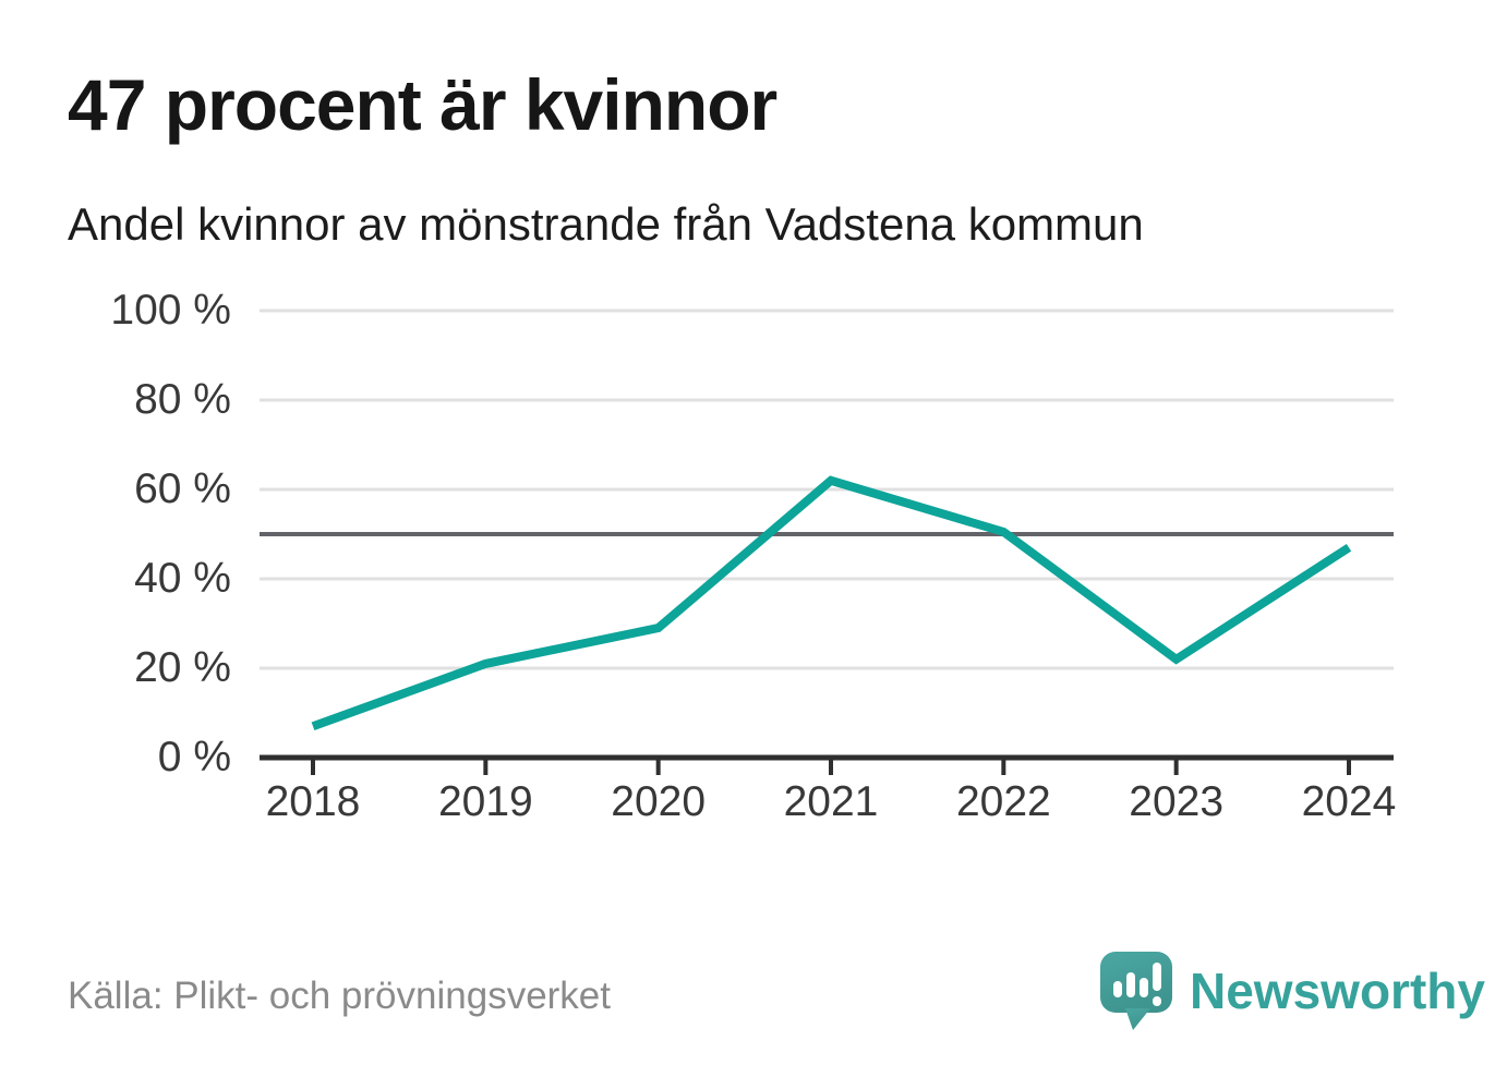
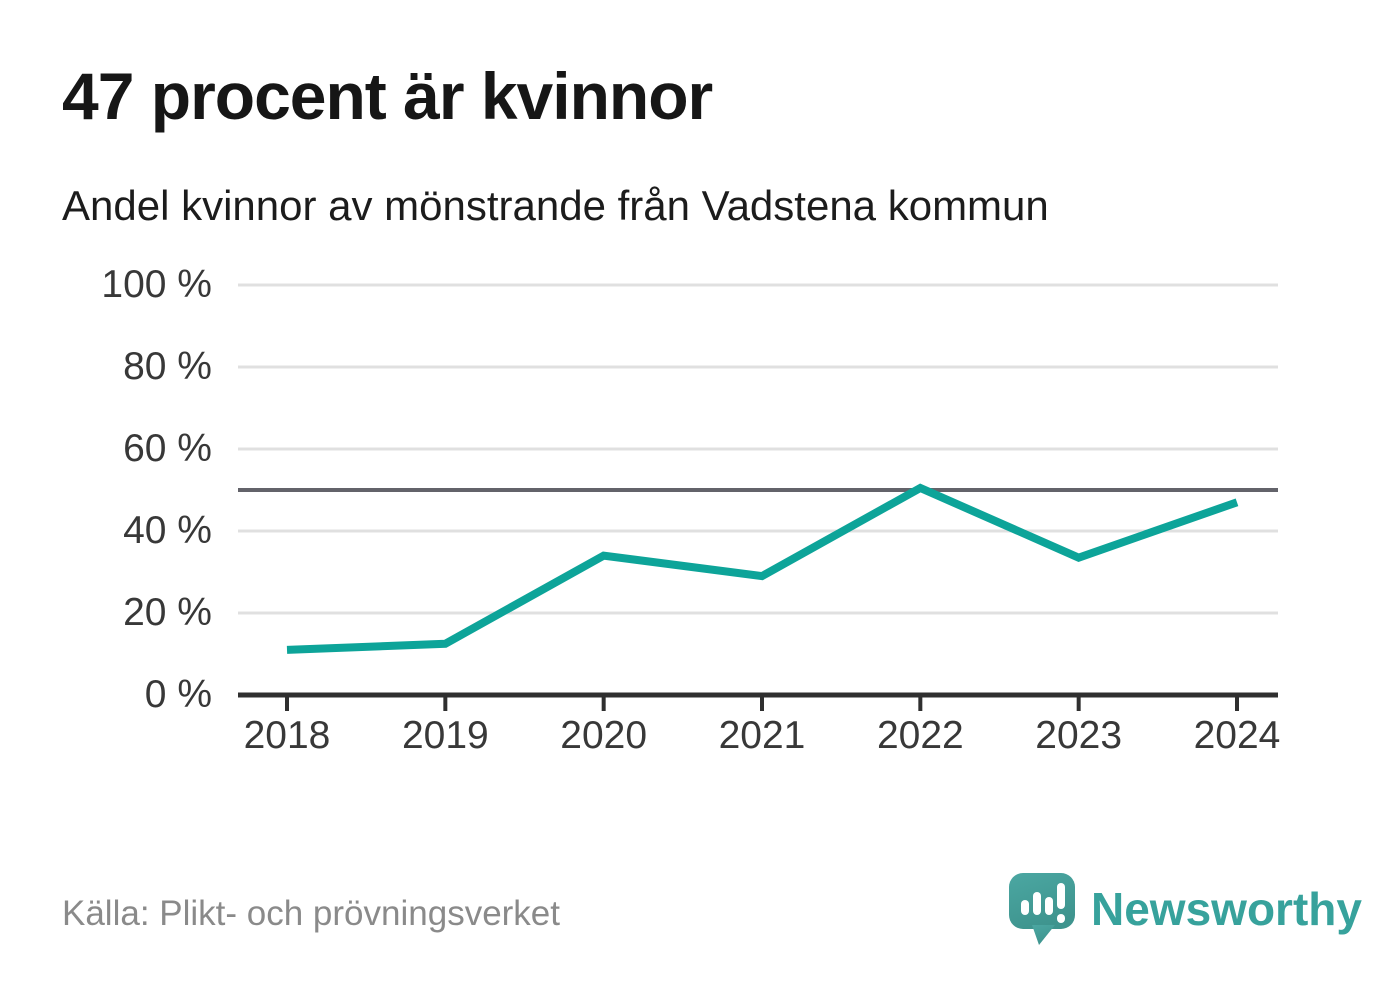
2018: 7% -> 11%
2019: 21% -> 12%
2020: 29% -> 34%
2021: 62% -> 29%
2023: 22% -> 34%
